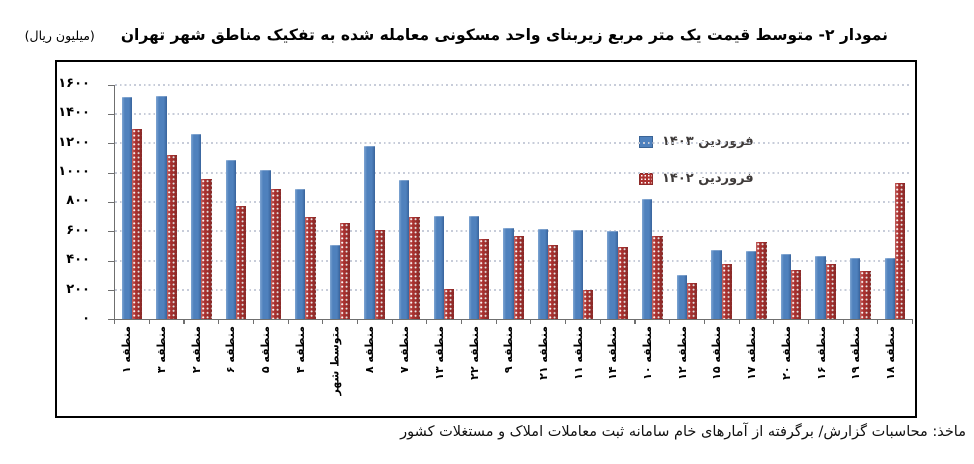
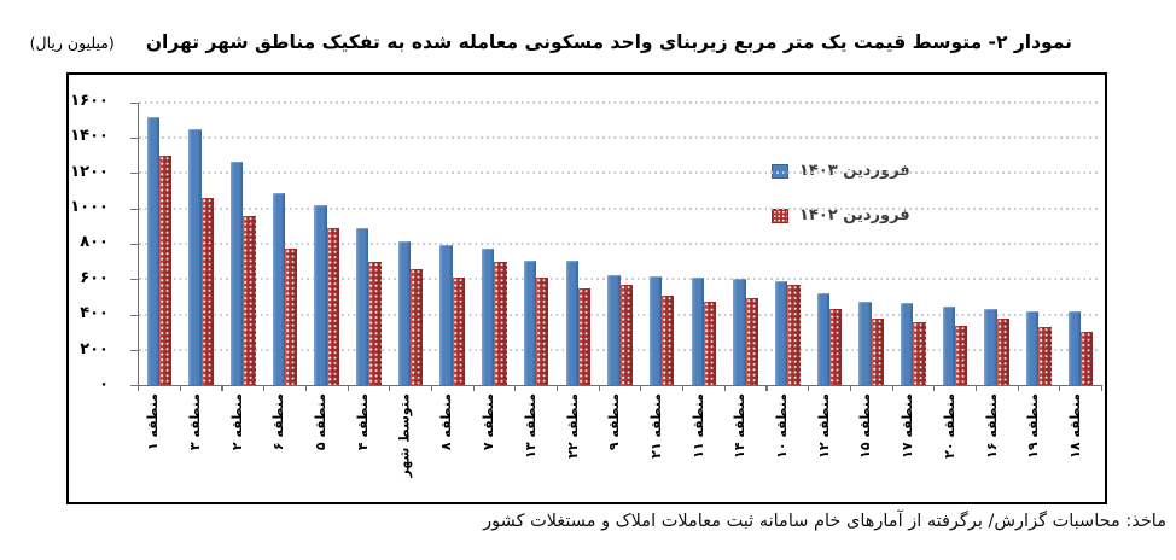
فروردین ۱۴۰۳/منطقه ۳: 1520 -> 1450
فروردین ۱۴۰۲/منطقه ۳: 1120 -> 1060
فروردین ۱۴۰۳/متوسط شهر: 510 -> 810
فروردین ۱۴۰۳/منطقه ۸: 1180 -> 790
فروردین ۱۴۰۳/منطقه ۷: 950 -> 780
فروردین ۱۴۰۲/منطقه ۱۳: 210 -> 610
فروردین ۱۴۰۲/منطقه ۱۱: 200 -> 480
فروردین ۱۴۰۳/منطقه ۱۰: 820 -> 590
فروردین ۱۴۰۳/منطقه ۱۲: 300 -> 520
فروردین ۱۴۰۲/منطقه ۱۲: 250 -> 430
فروردین ۱۴۰۲/منطقه ۱۷: 530 -> 360
فروردین ۱۴۰۲/منطقه ۱۸: 930 -> 300
